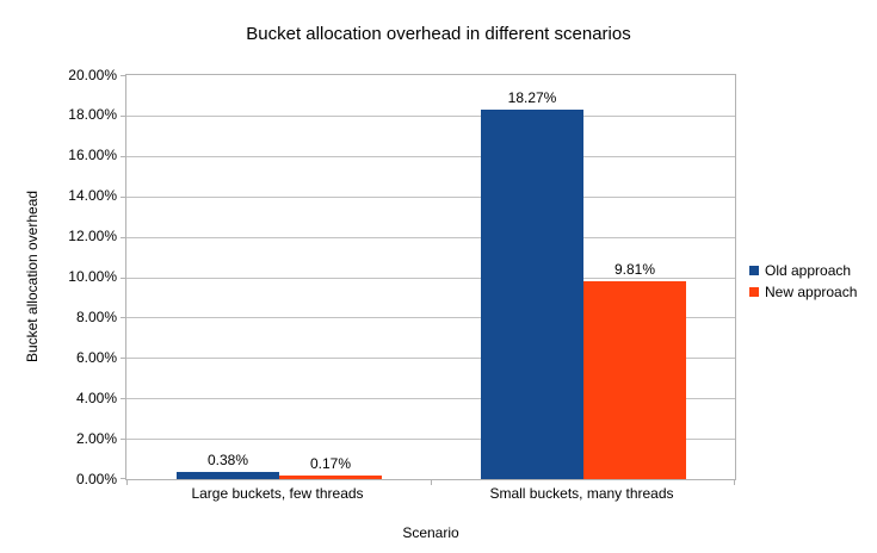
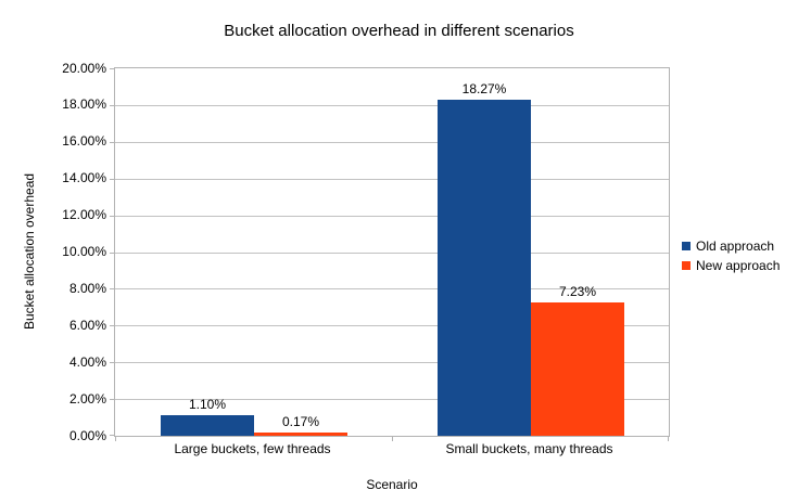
Old approach/Large buckets, few threads: 0.38% -> 1.10%
New approach/Small buckets, many threads: 9.81% -> 7.23%
